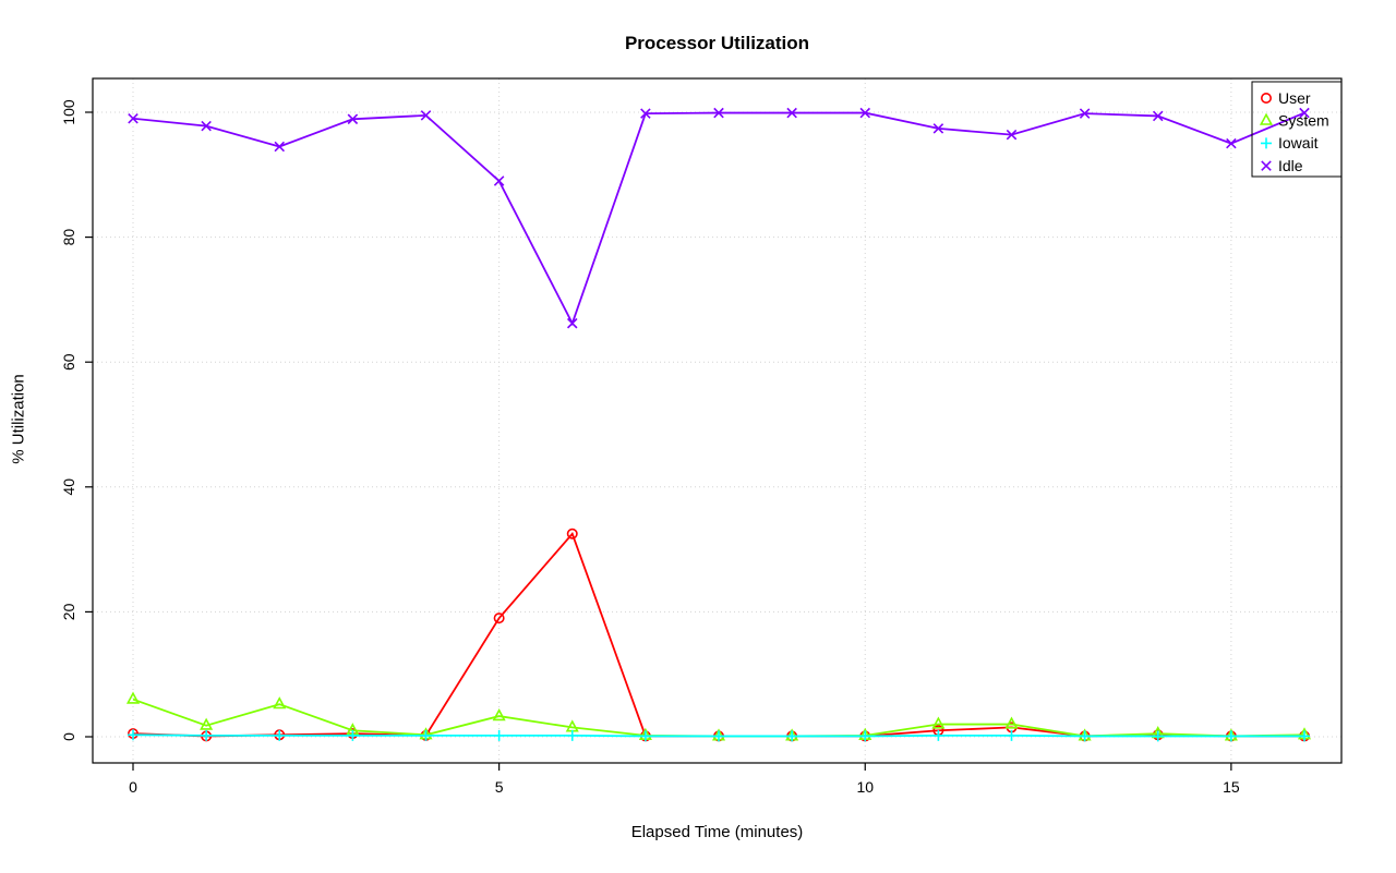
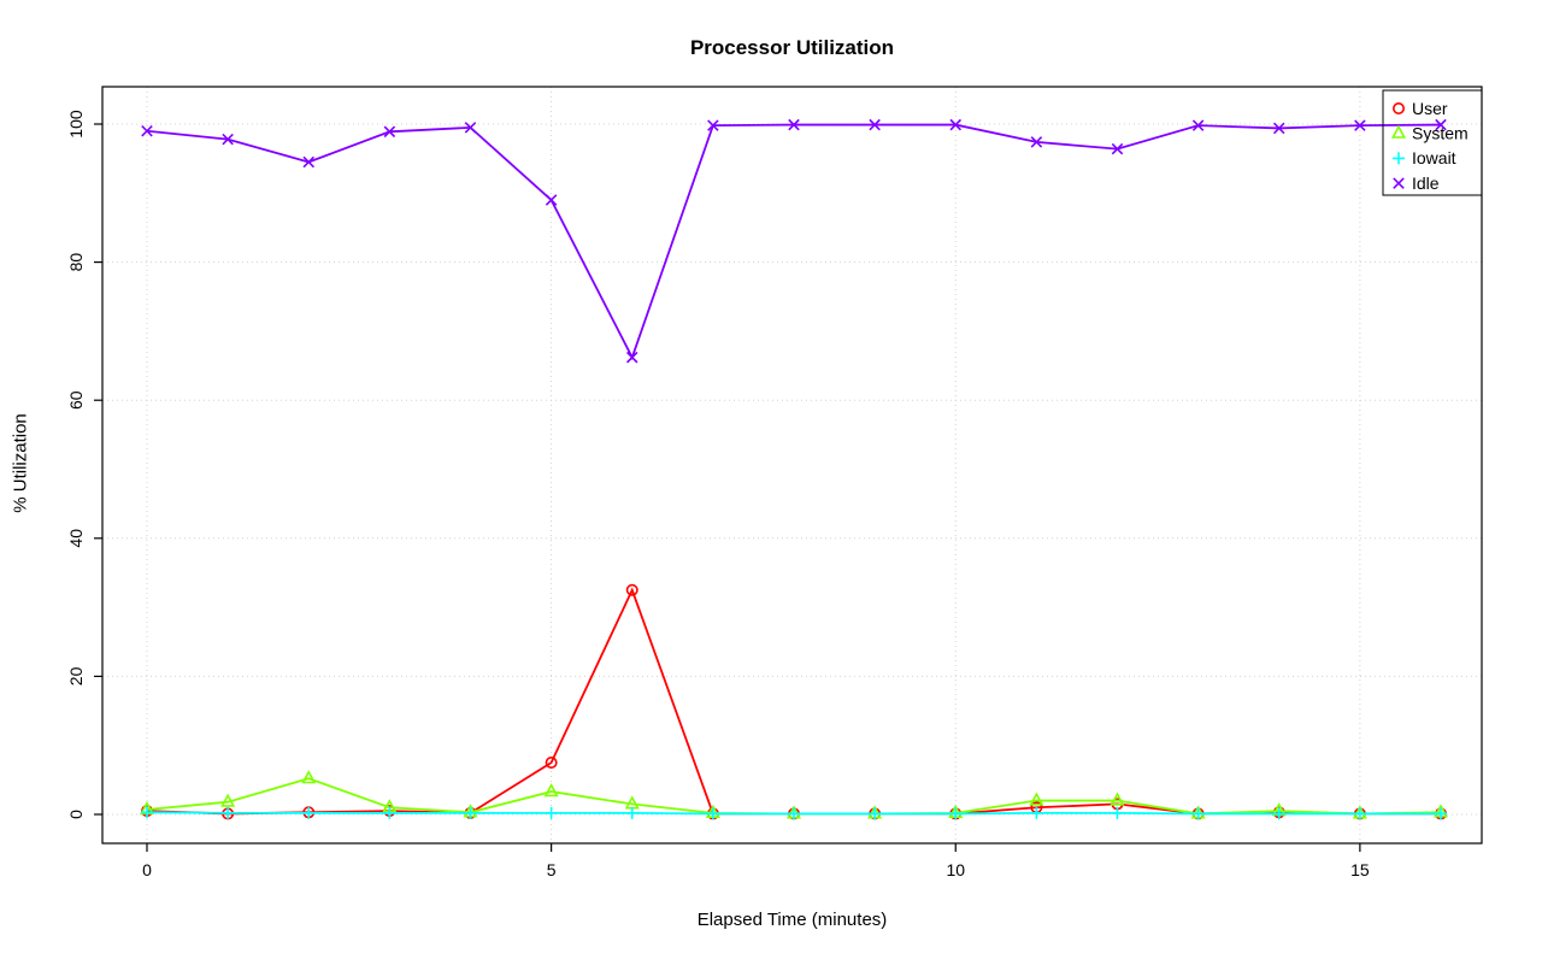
System/0: 6 -> 1
User/5: 19 -> 8
Idle/15: 95 -> 100
